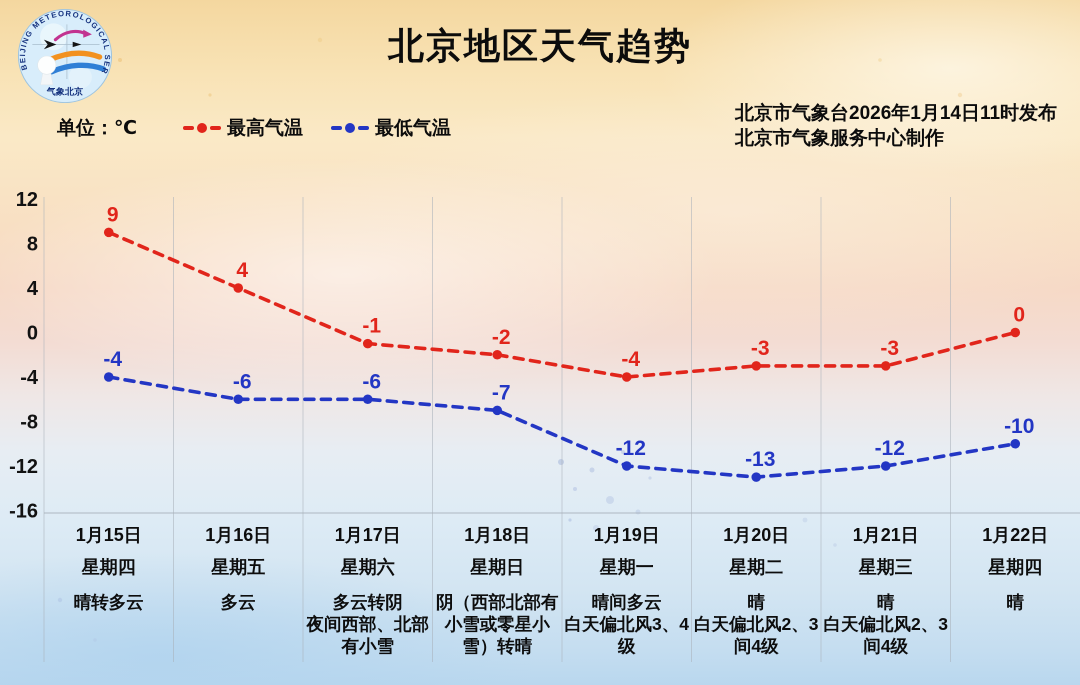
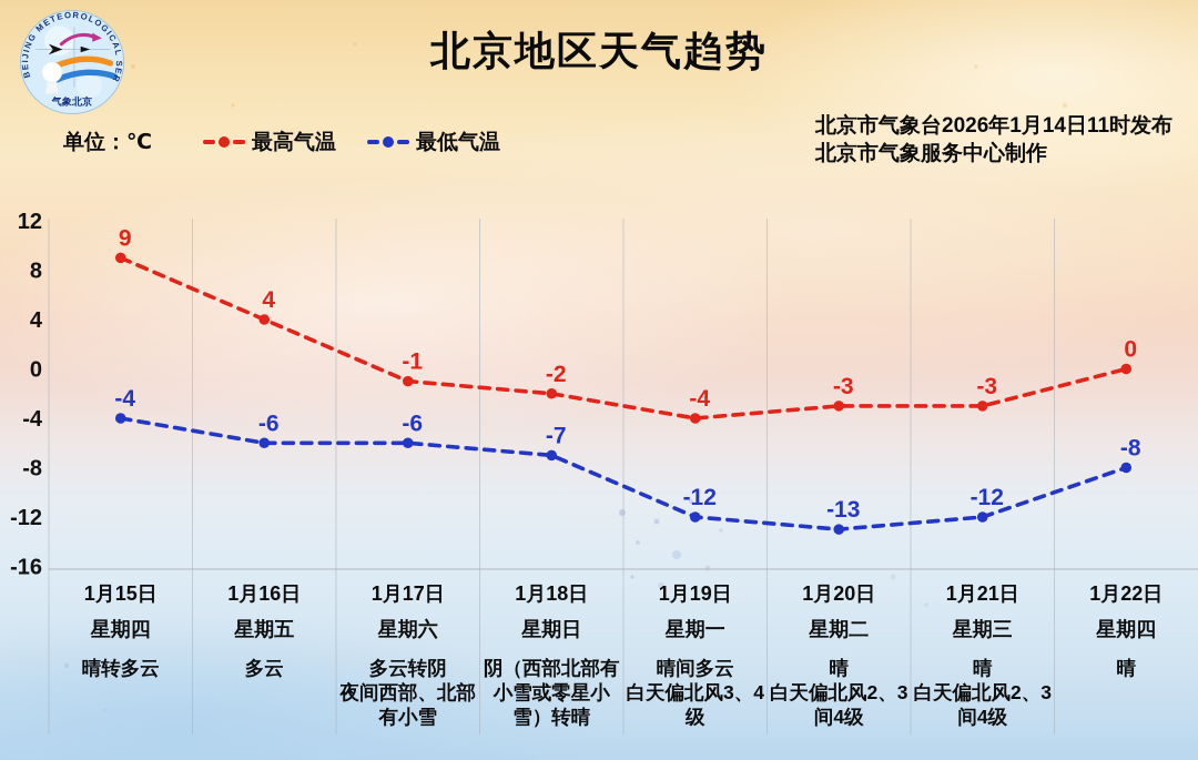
最低气温/1月22日: -10 -> -8
